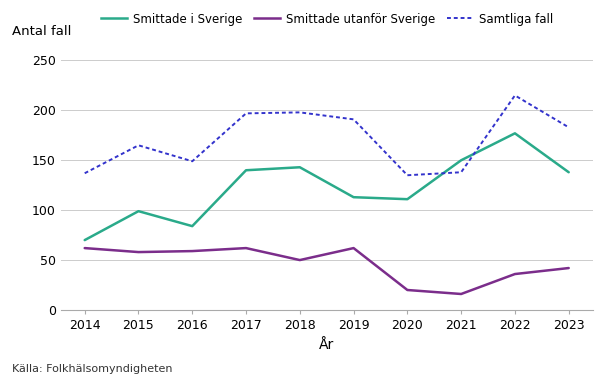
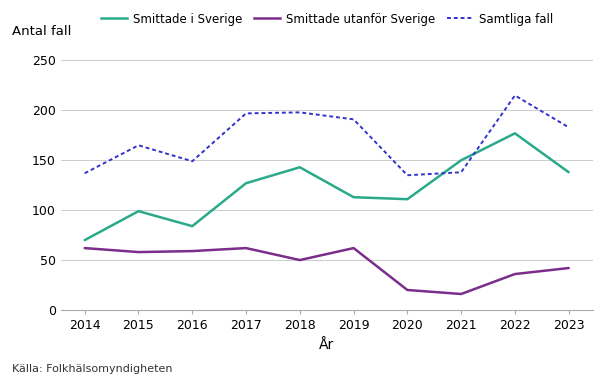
Smittade i Sverige/2017: 140 -> 127
